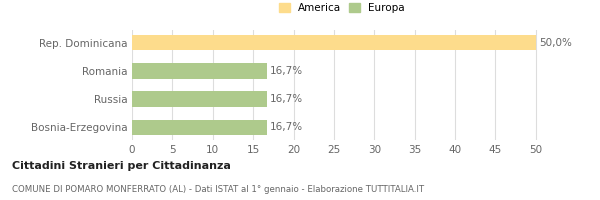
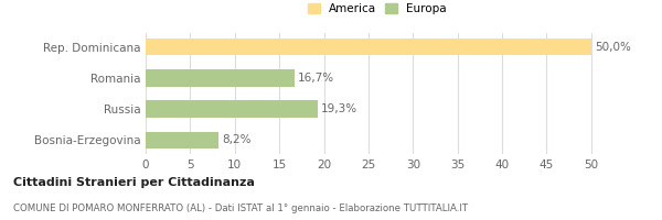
Russia: 16,7% -> 19,3%
Bosnia-Erzegovina: 16,7% -> 8,2%
